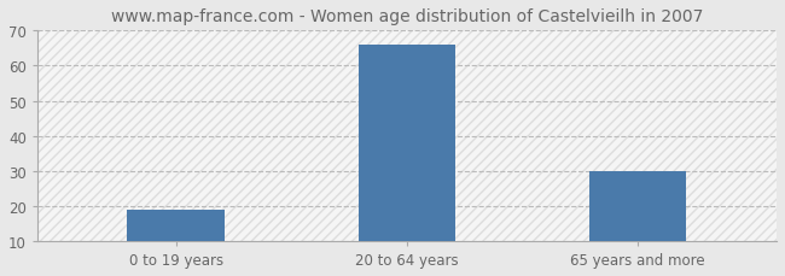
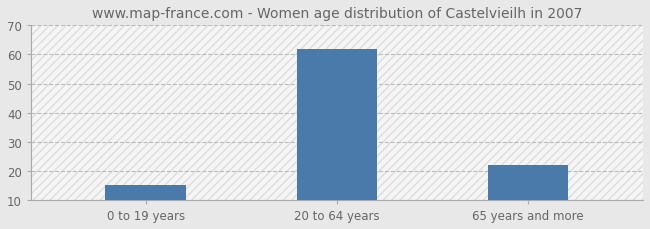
0 to 19 years: 19 -> 15
20 to 64 years: 66 -> 62
65 years and more: 30 -> 22
